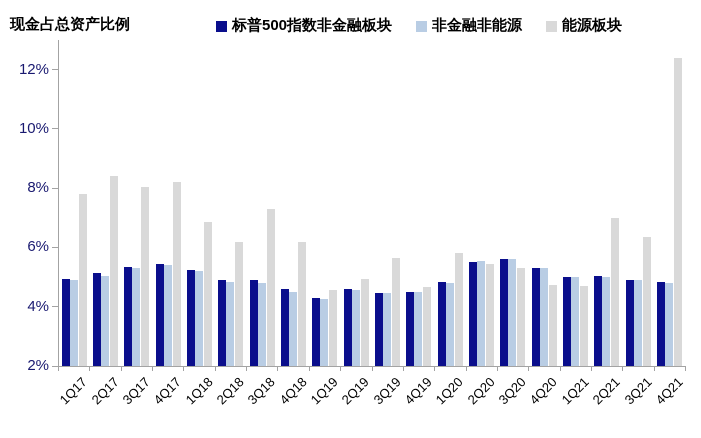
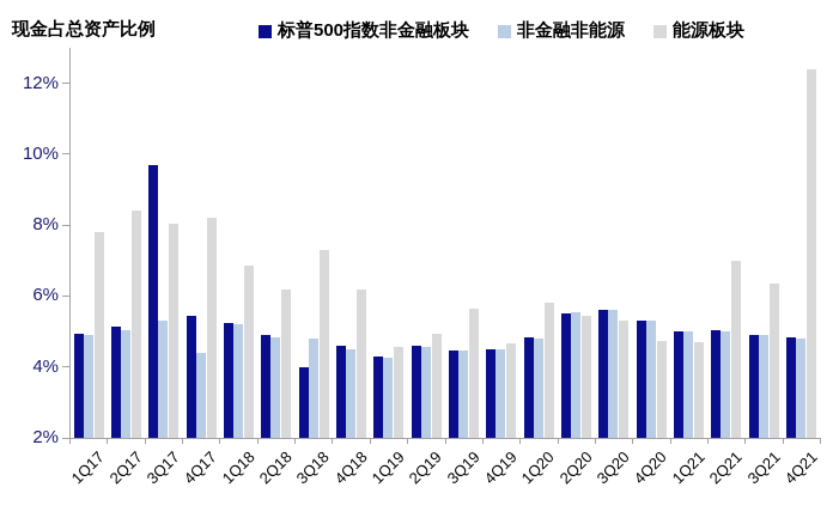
标普500指数非金融板块/3Q17: 5.3% -> 9.7%
非金融非能源/4Q17: 5.4% -> 4.4%
标普500指数非金融板块/3Q18: 4.9% -> 4.0%
